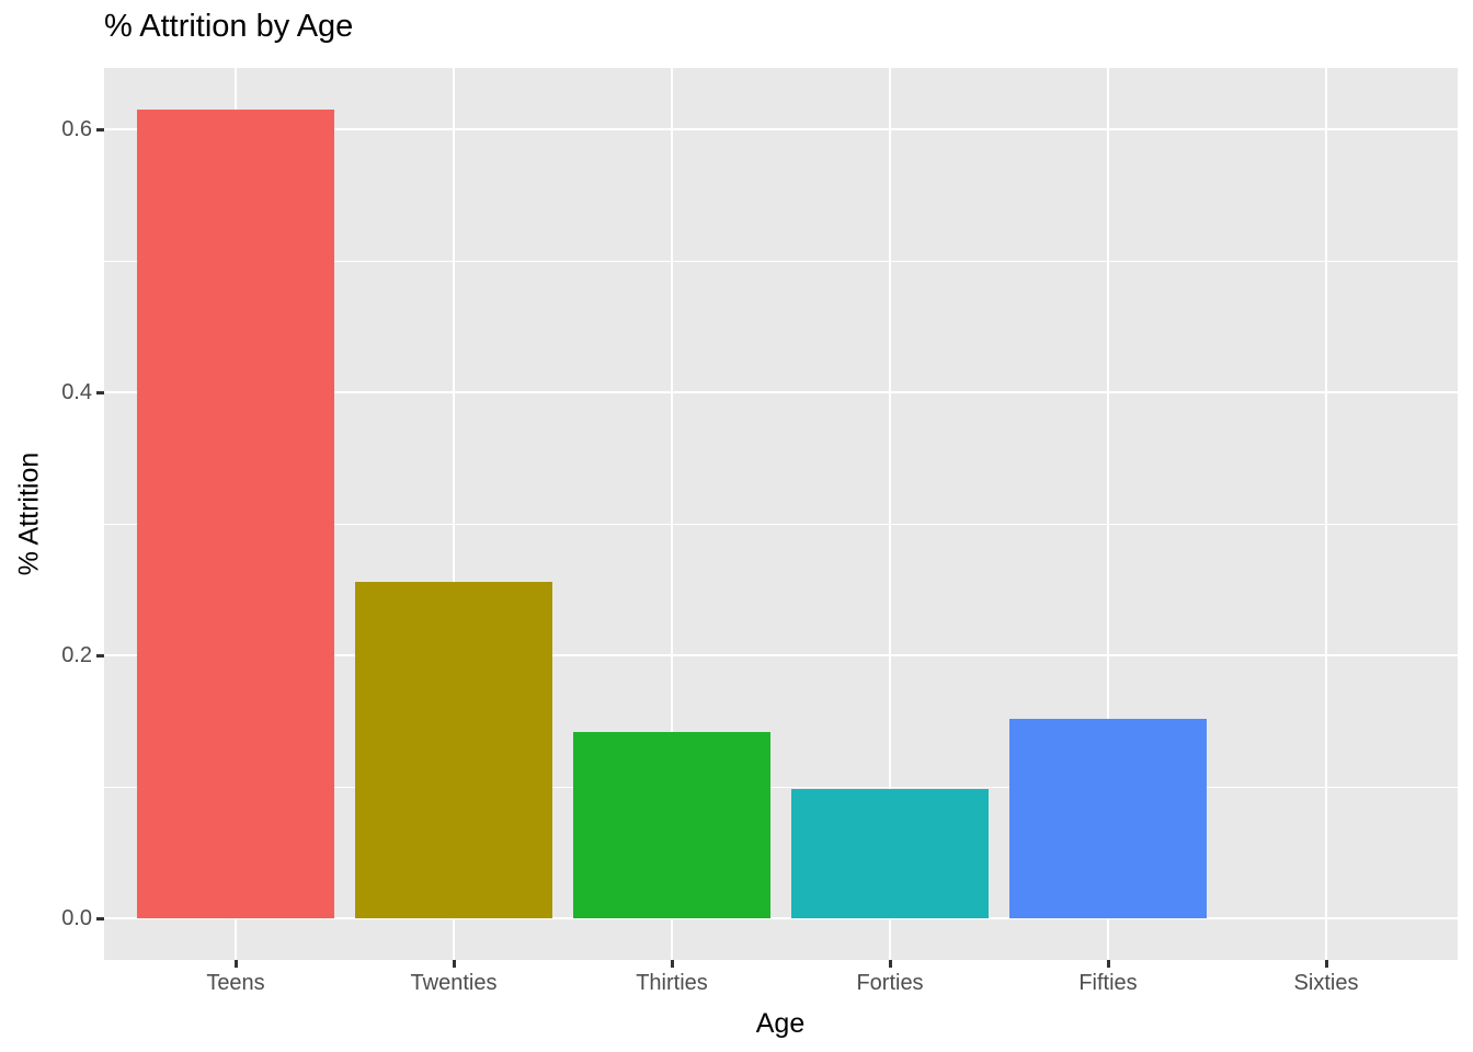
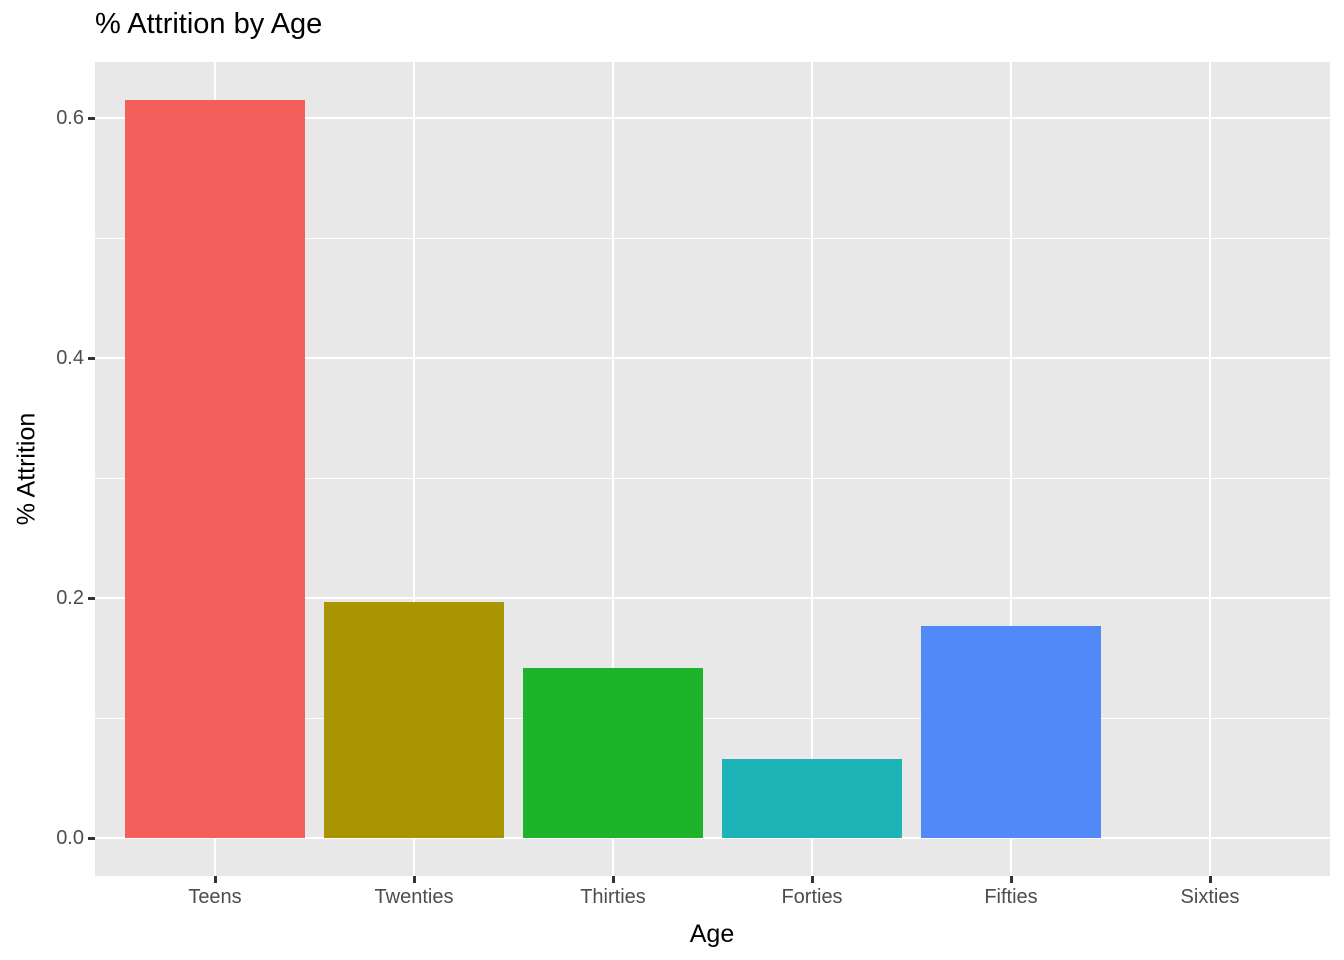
Twenties: 0.256 -> 0.197
Forties: 0.098 -> 0.066
Fifties: 0.152 -> 0.177
